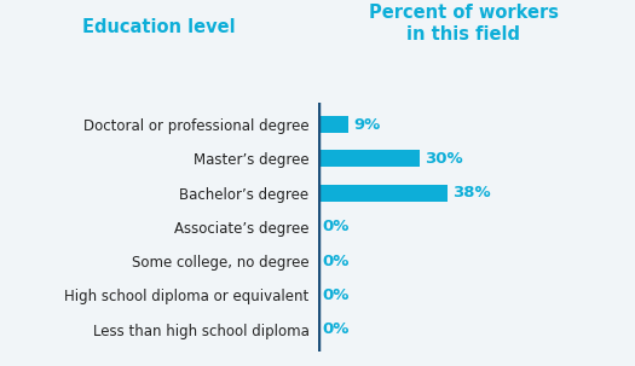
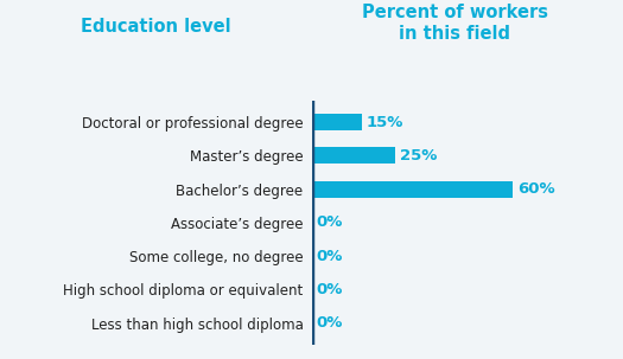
Doctoral or professional degree: 9% -> 15%
Master’s degree: 30% -> 25%
Bachelor’s degree: 38% -> 60%
